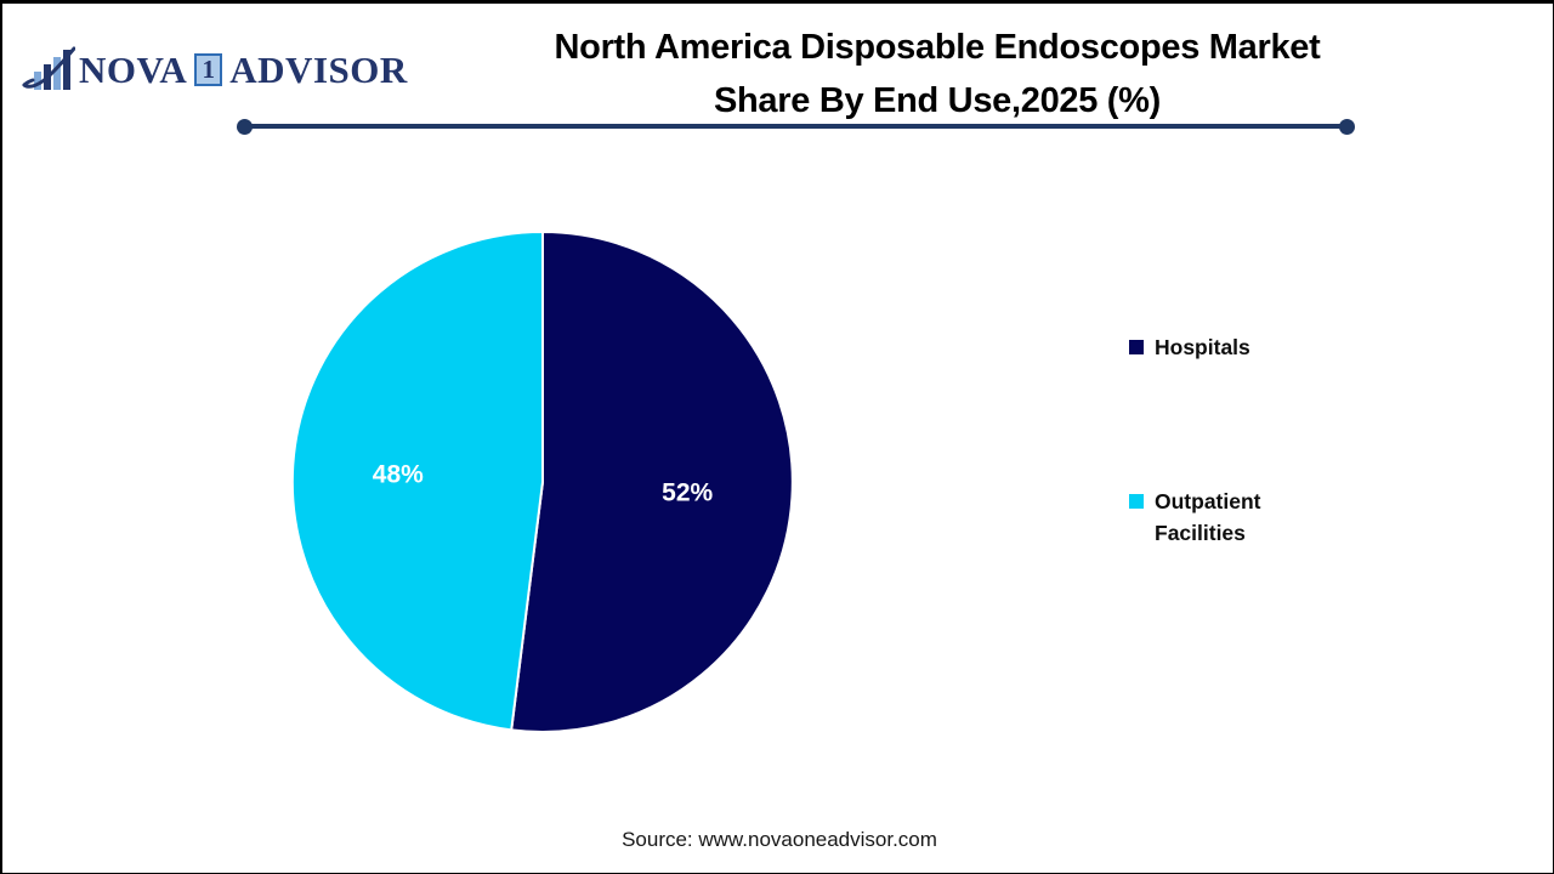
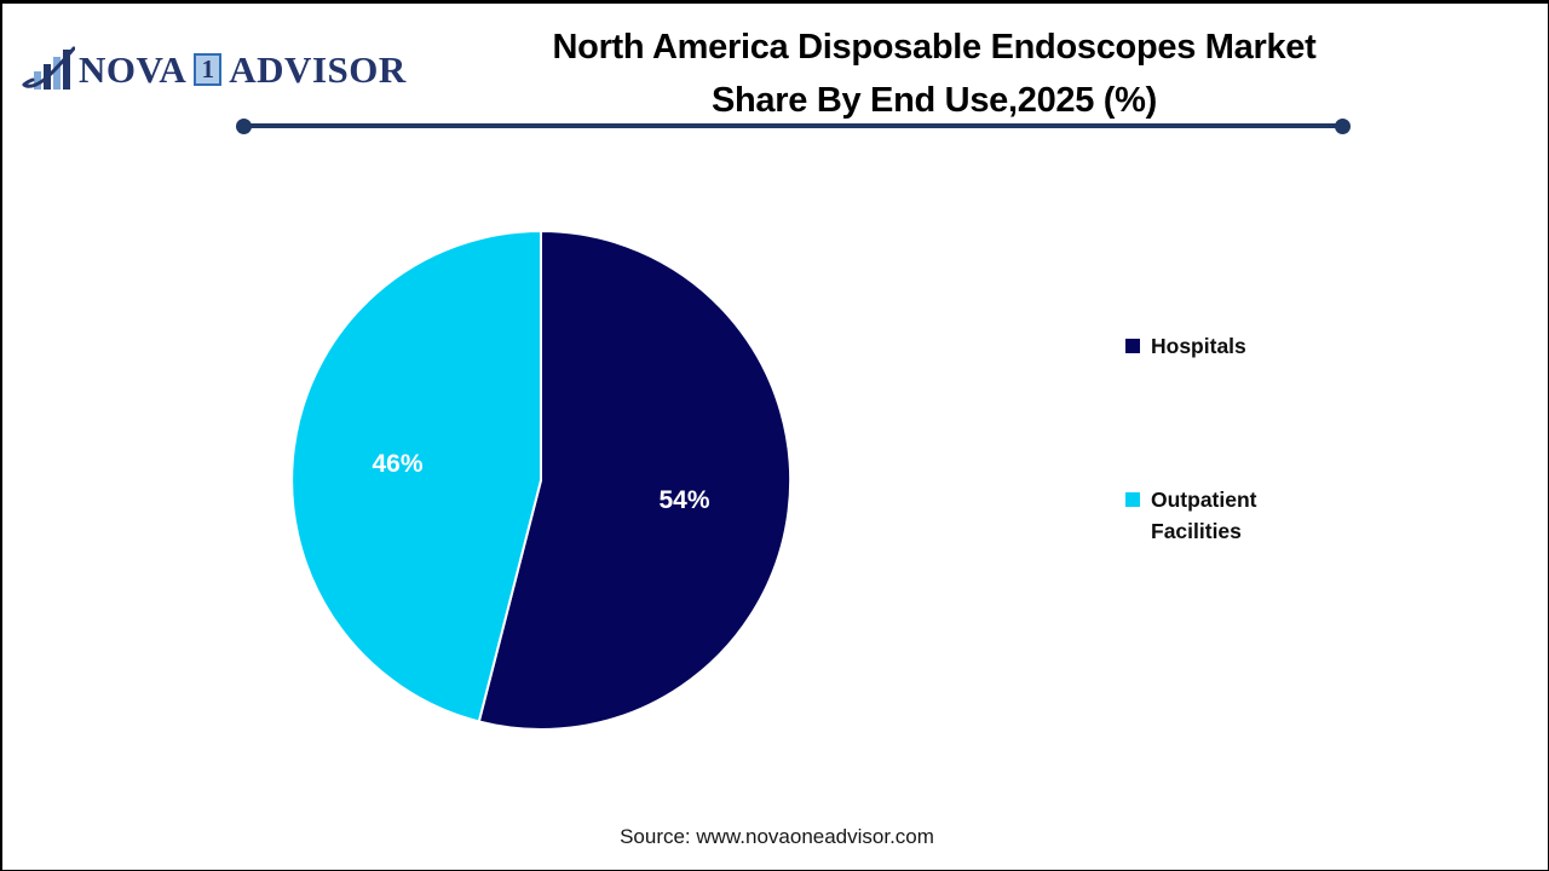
Hospitals: 52% -> 54%
Outpatient Facilities: 48% -> 46%
